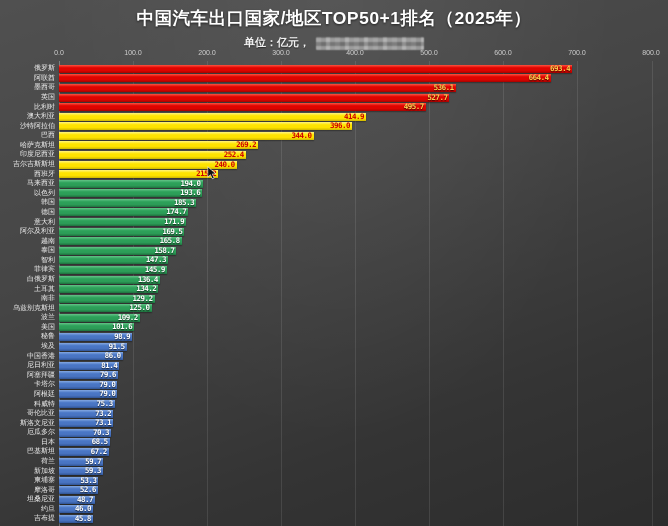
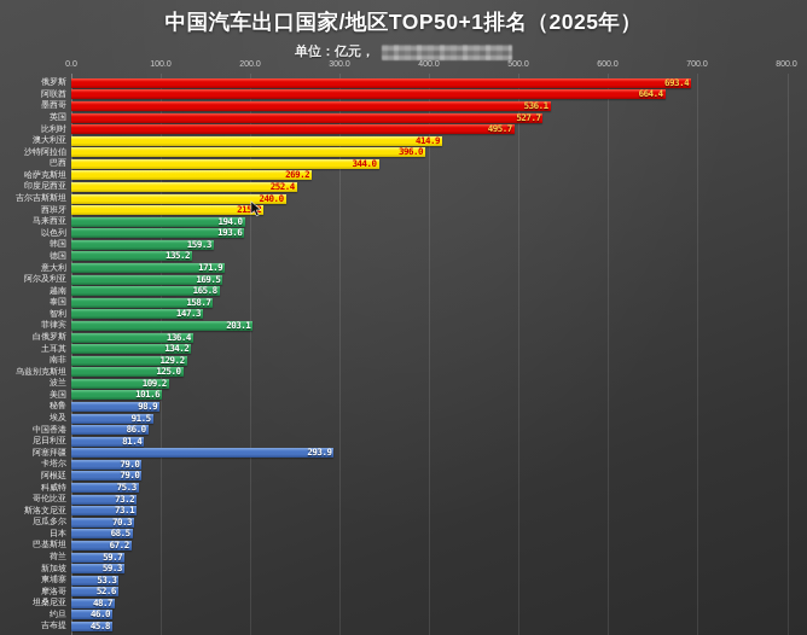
韩国: 185.3 -> 159.3
德国: 174.7 -> 135.2
菲律宾: 145.9 -> 203.1
阿塞拜疆: 79.6 -> 293.9
